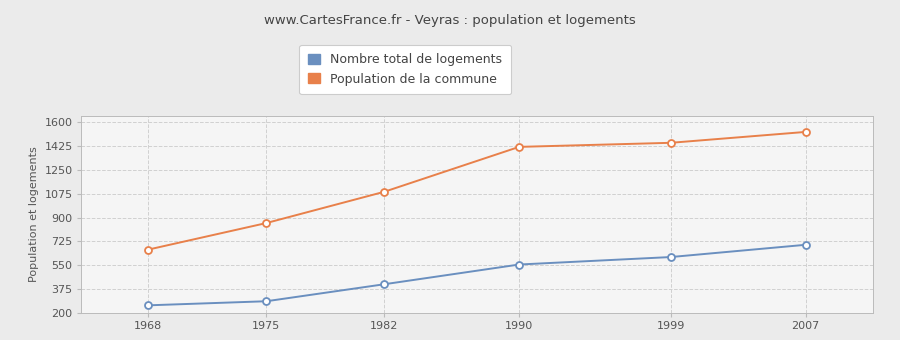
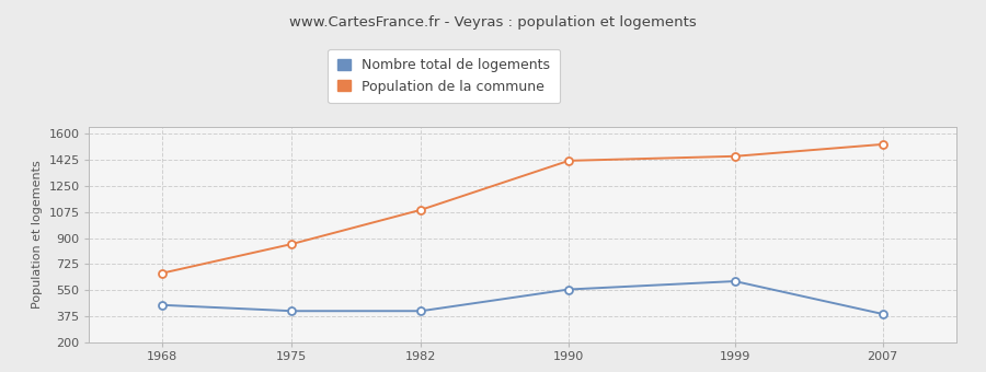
Nombre total de logements/1968: 260 -> 450
Nombre total de logements/1975: 280 -> 410
Nombre total de logements/2007: 700 -> 390
